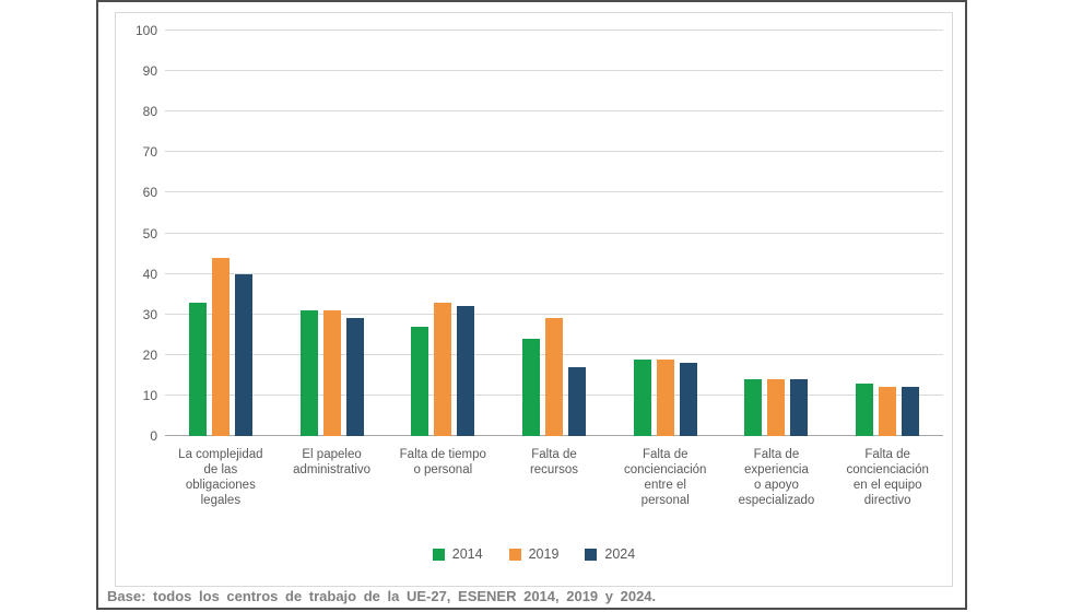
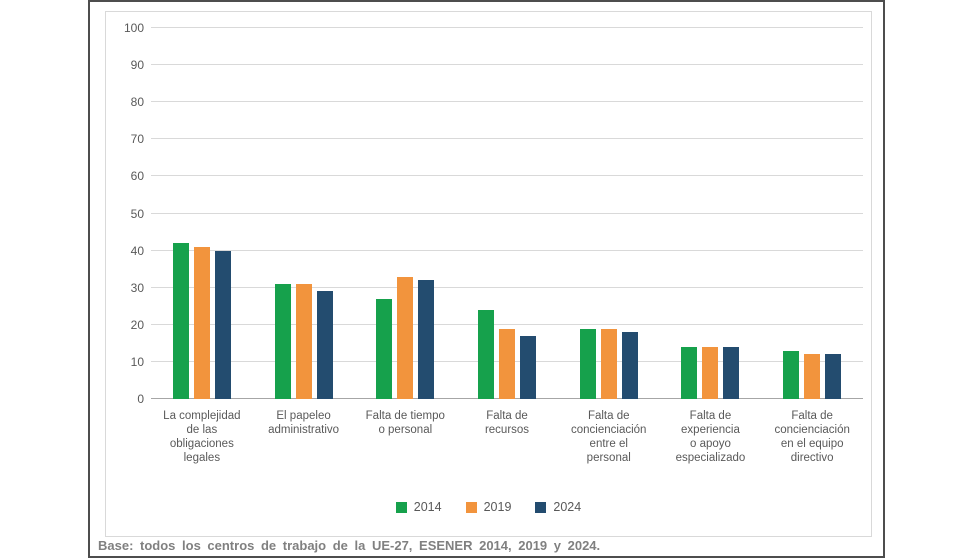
2014/La complejidad de las obligaciones legales: 33 -> 42
2019/La complejidad de las obligaciones legales: 44 -> 41
2019/Falta de recursos: 29 -> 19
